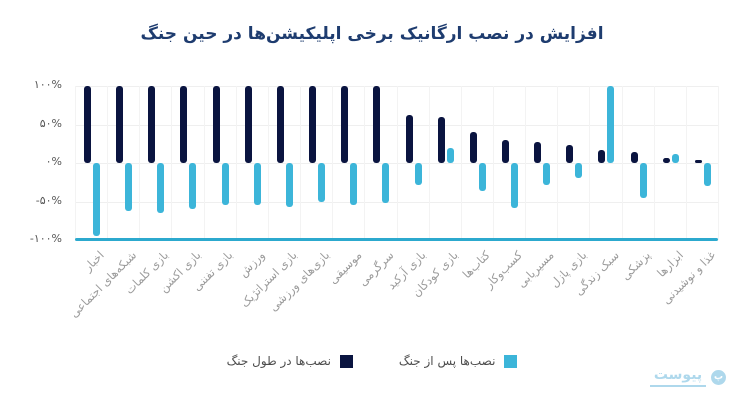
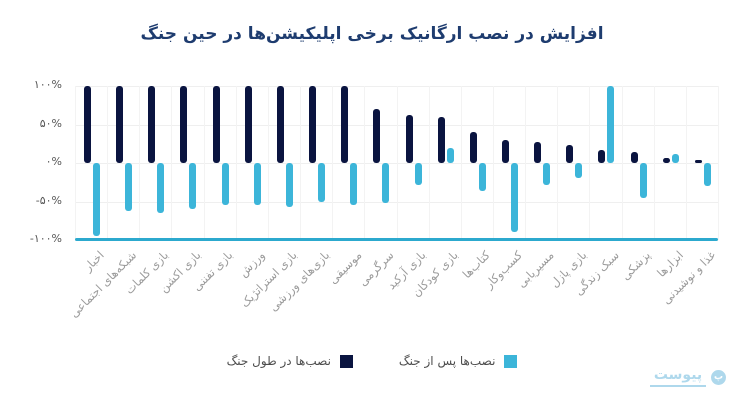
نصب‌ها در طول جنگ/سرگرمی: 100% -> 70%
نصب‌ها پس از جنگ/کسب‌وکار: -60% -> -90%
